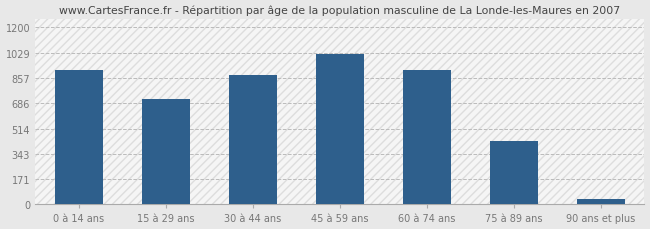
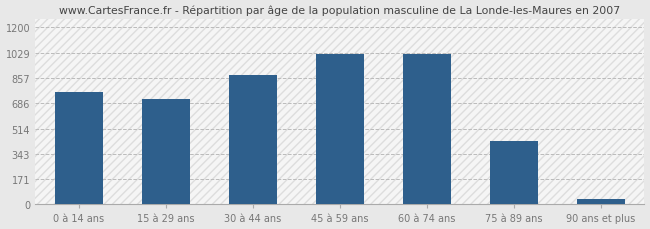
0 à 14 ans: 910 -> 760
60 à 74 ans: 910 -> 1020
